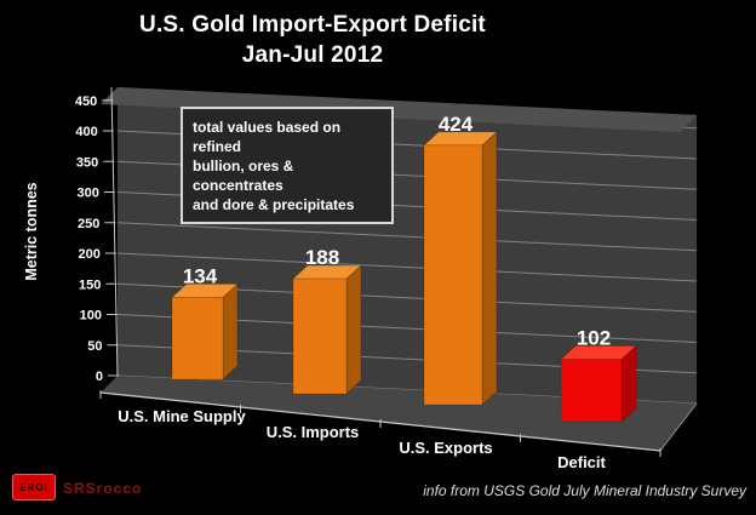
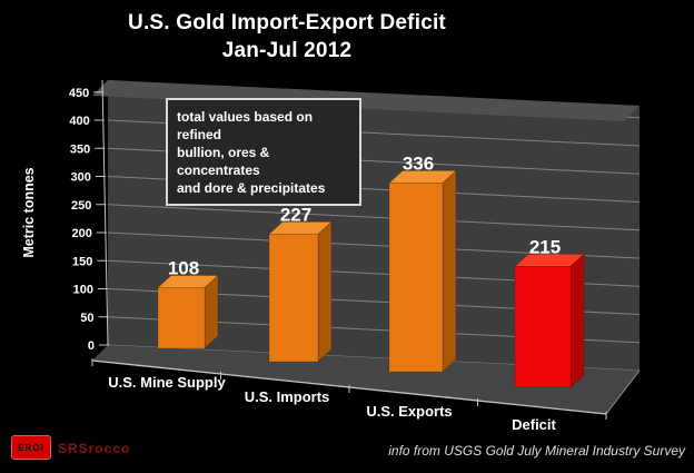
U.S. Mine Supply: 134 -> 108
U.S. Imports: 188 -> 227
U.S. Exports: 424 -> 336
Deficit: 102 -> 215
